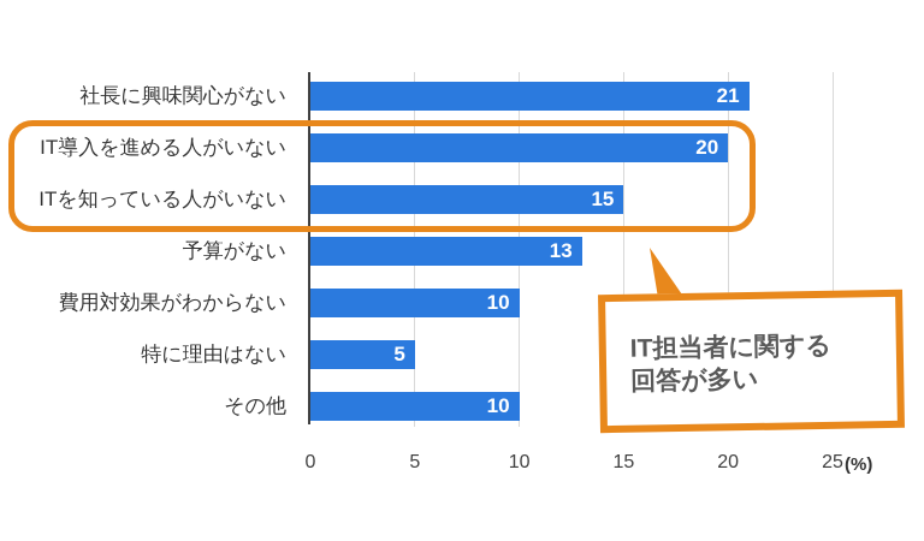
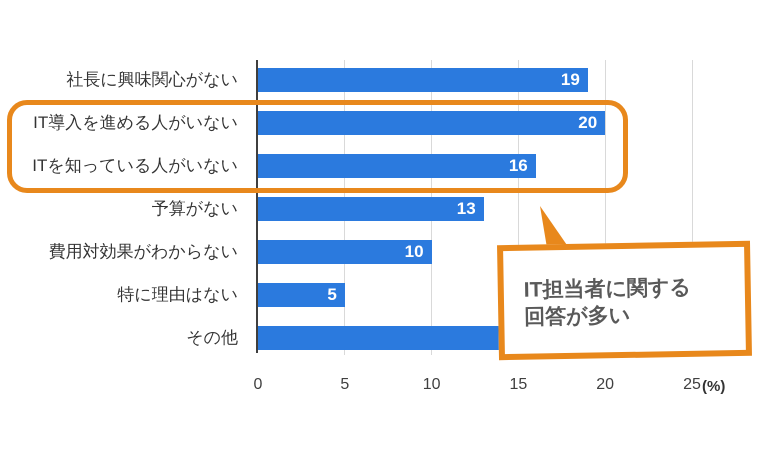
社長に興味関心がない: 21 -> 19
ITを知っている人がいない: 15 -> 16
その他: 10 -> 16
